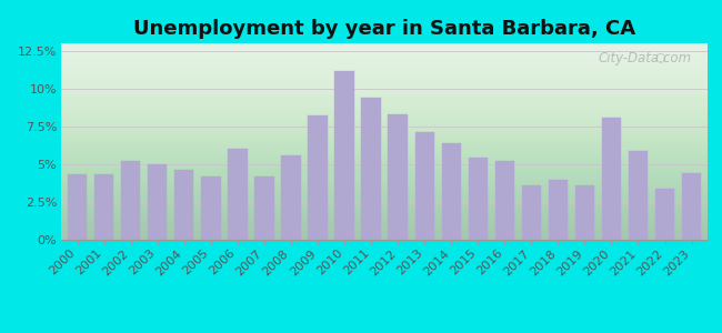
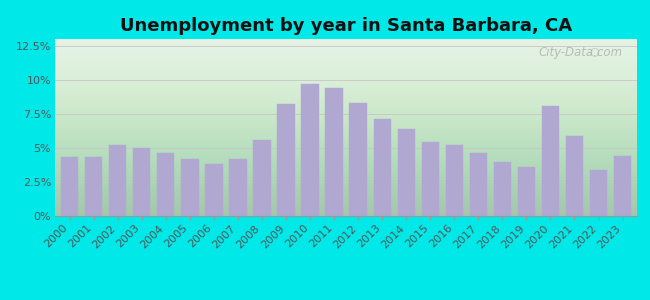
2006: 6.0% -> 3.8%
2010: 11.2% -> 9.7%
2017: 3.6% -> 4.6%
